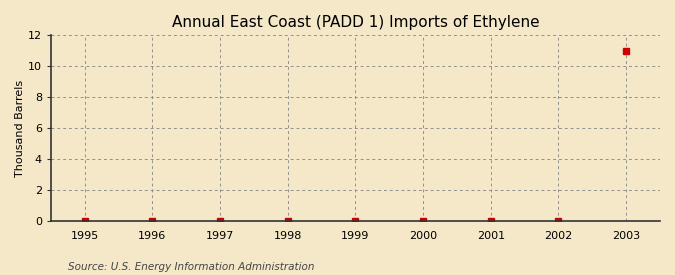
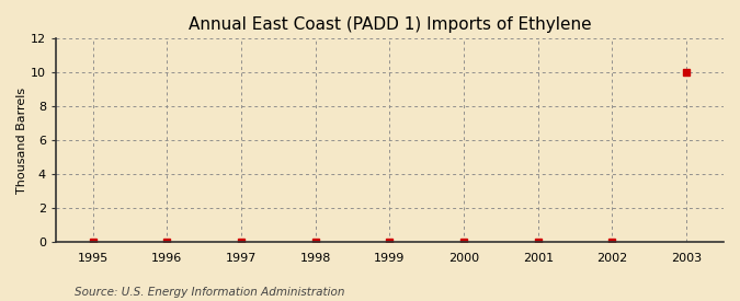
2003: 11 -> 10
